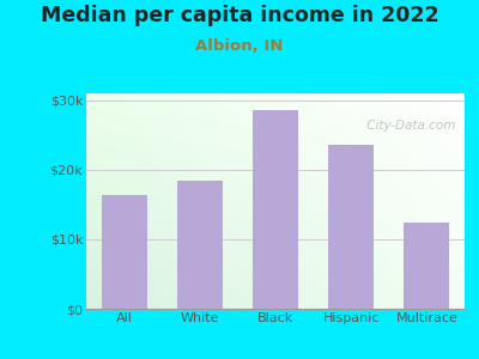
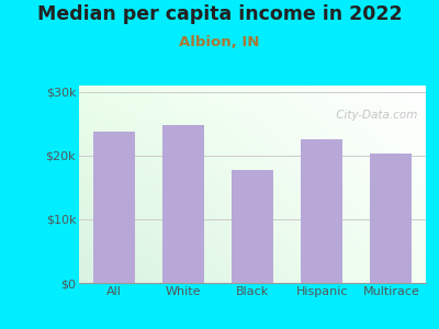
All: $16.4k -> $23.8k
White: $18.4k -> $24.8k
Black: $28.6k -> $17.8k
Hispanic: $23.6k -> $22.5k
Multirace: $12.4k -> $20.3k
